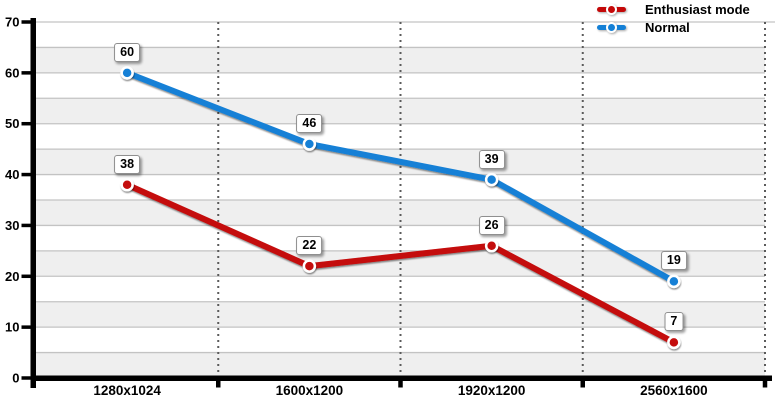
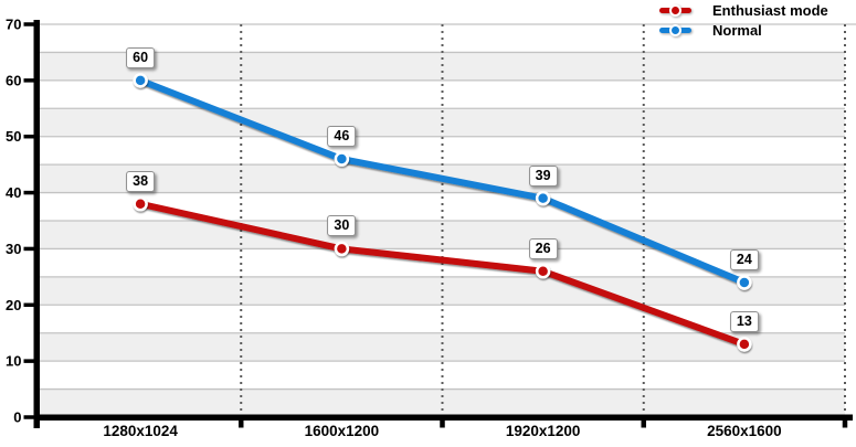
Enthusiast mode/1600x1200: 22 -> 30
Enthusiast mode/2560x1600: 7 -> 13
Normal/2560x1600: 19 -> 24
